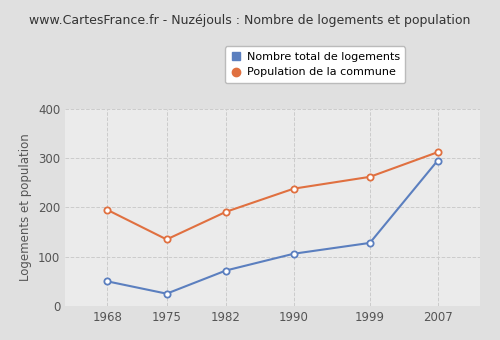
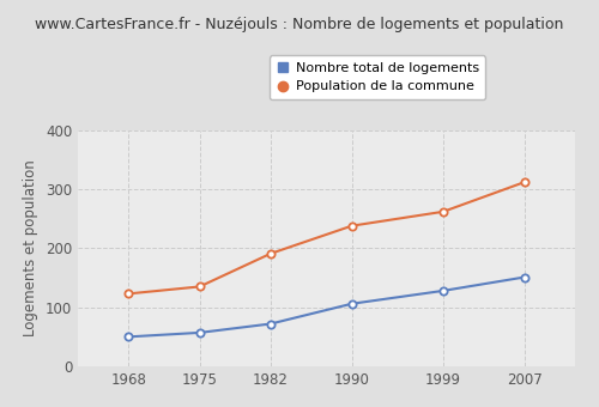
Population de la commune/1968: 195 -> 123
Nombre total de logements/1975: 25 -> 57
Nombre total de logements/2007: 295 -> 151
